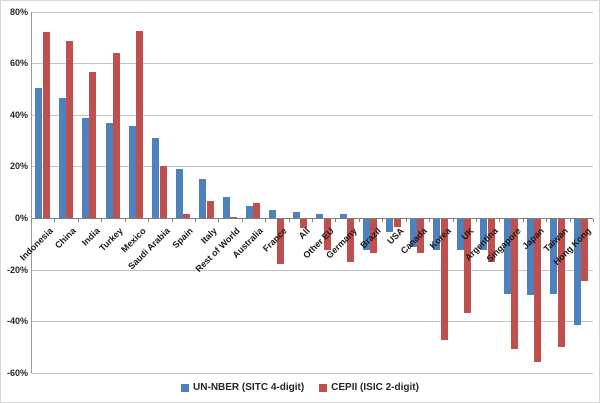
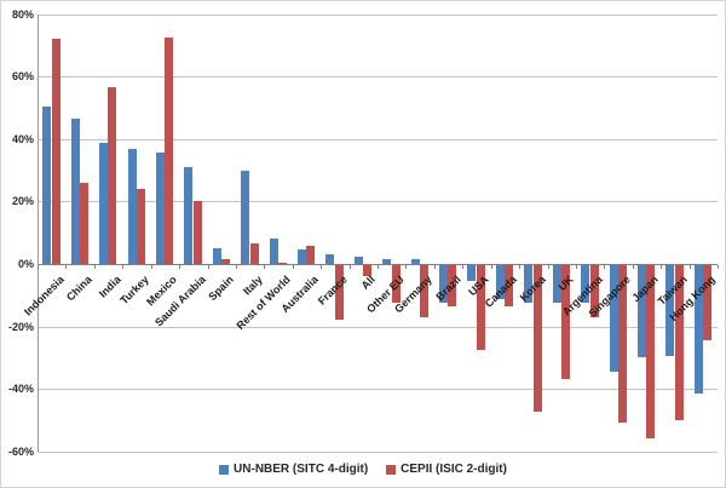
CEPII (ISIC 2-digit)/China: 68% -> 26%
CEPII (ISIC 2-digit)/Turkey: 64% -> 24%
UN-NBER (SITC 4-digit)/Spain: 19% -> 5%
UN-NBER (SITC 4-digit)/Italy: 15% -> 30%
CEPII (ISIC 2-digit)/USA: -3% -> -27%
UN-NBER (SITC 4-digit)/Singapore: -29% -> -34%
